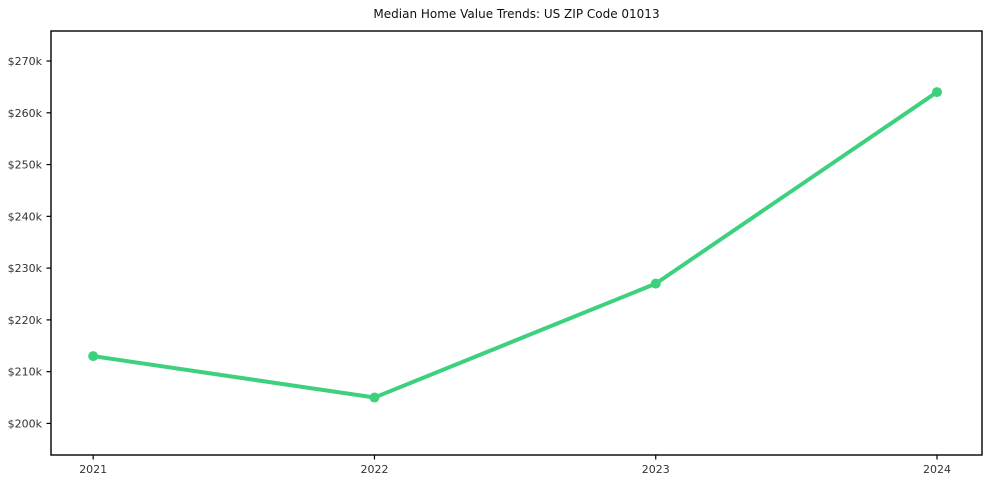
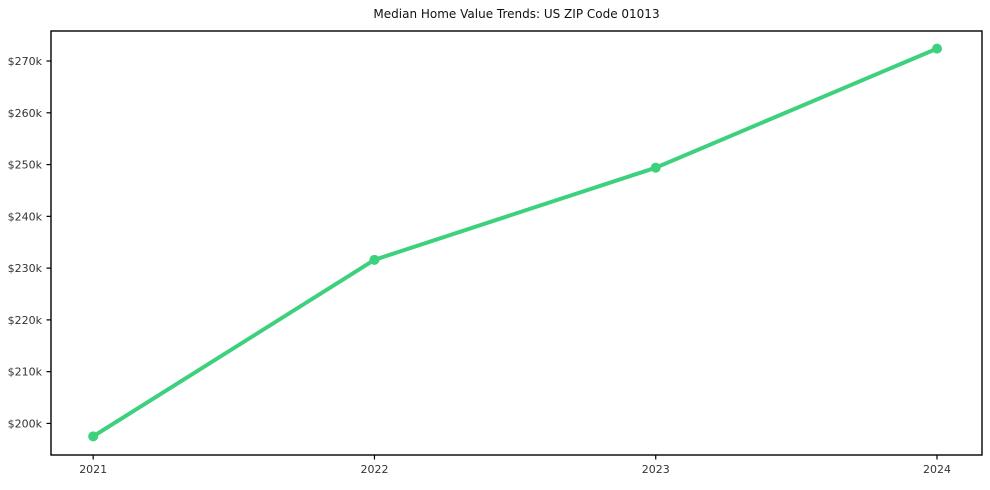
2021: $213k -> $198k
2022: $205k -> $232k
2023: $227k -> $249k
2024: $264k -> $272k
